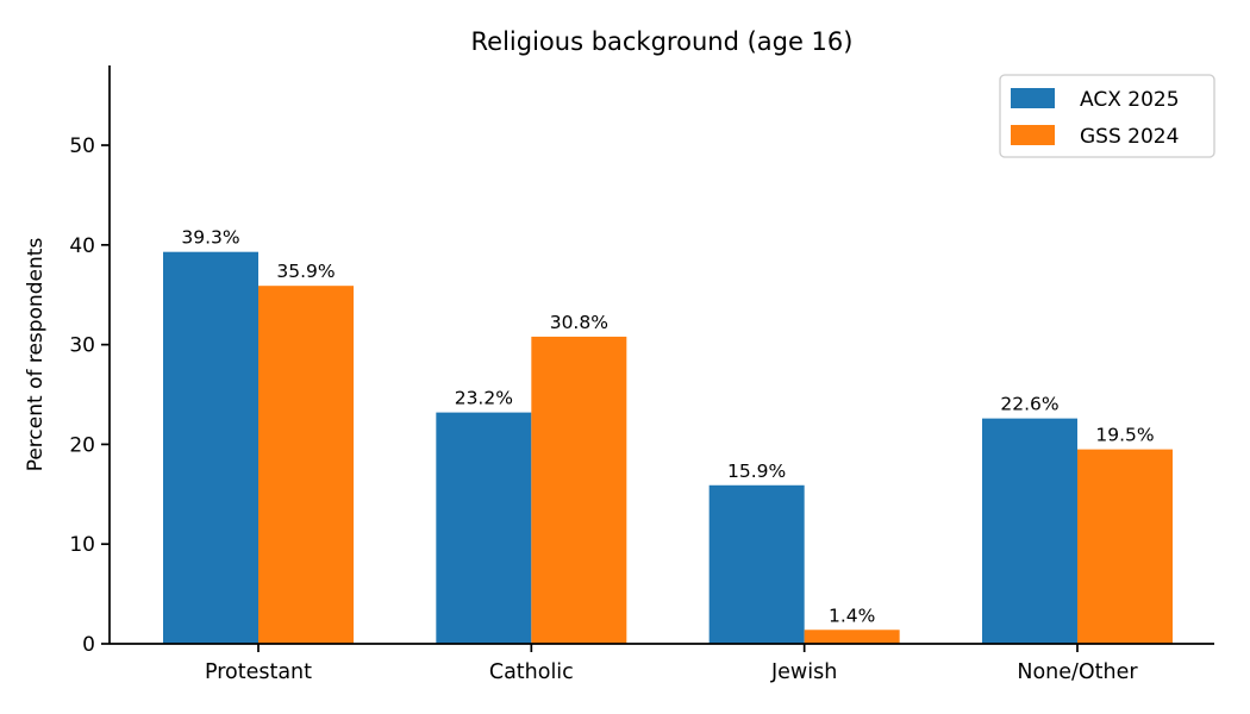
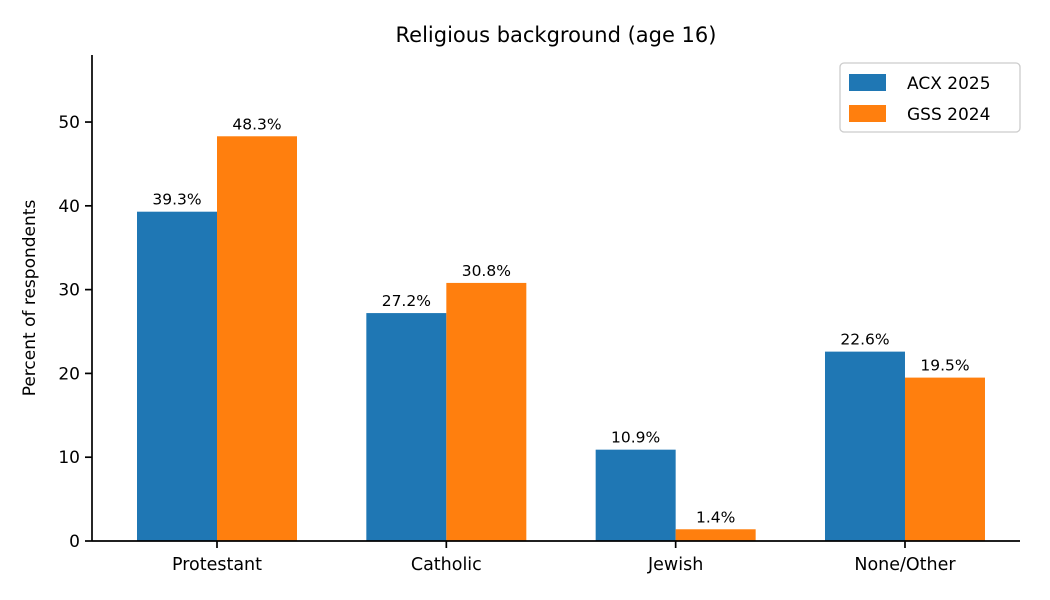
GSS 2024/Protestant: 35.9% -> 48.3%
ACX 2025/Catholic: 23.2% -> 27.2%
ACX 2025/Jewish: 15.9% -> 10.9%
